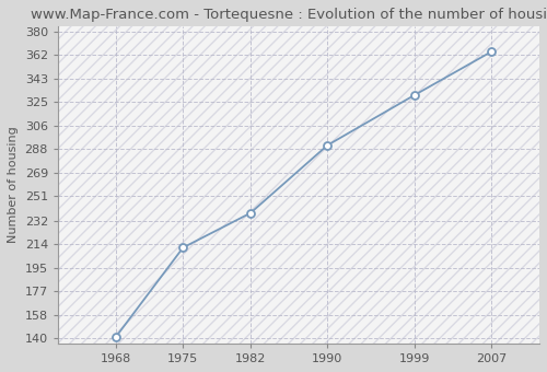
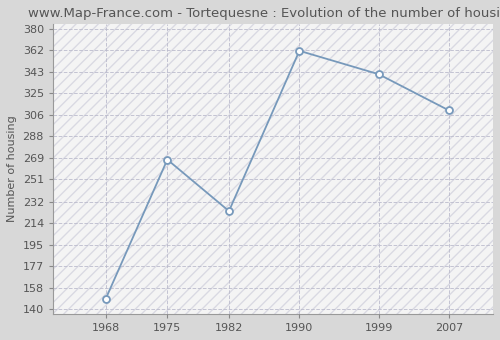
1968: 141 -> 149
1975: 211 -> 268
1982: 238 -> 224
1990: 291 -> 361
1999: 330 -> 341
2007: 364 -> 310
